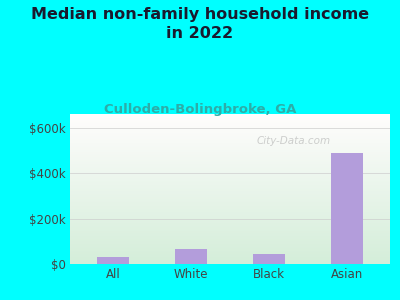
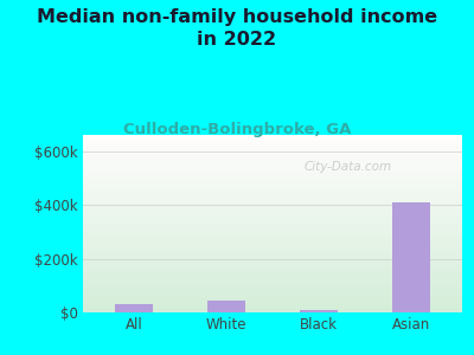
White: $65k -> $42k
Black: $45k -> $10k
Asian: $490k -> $410k
